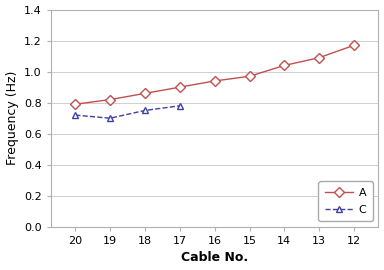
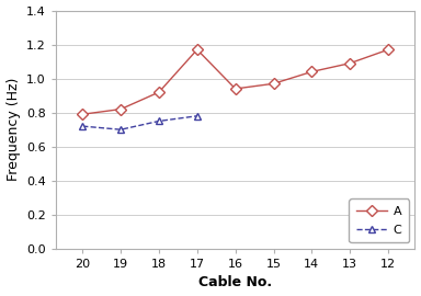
A/18: 0.86 -> 0.92
A/17: 0.90 -> 1.17
